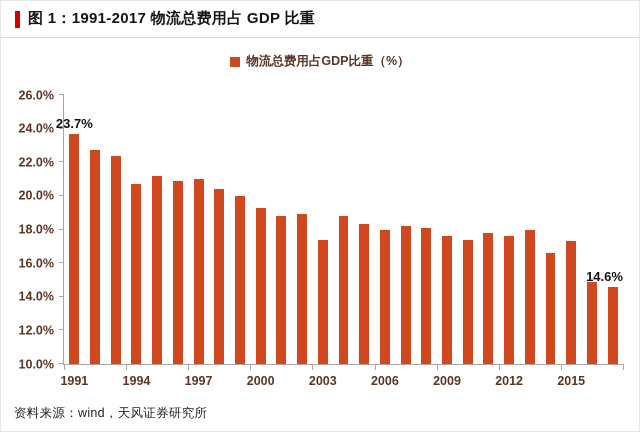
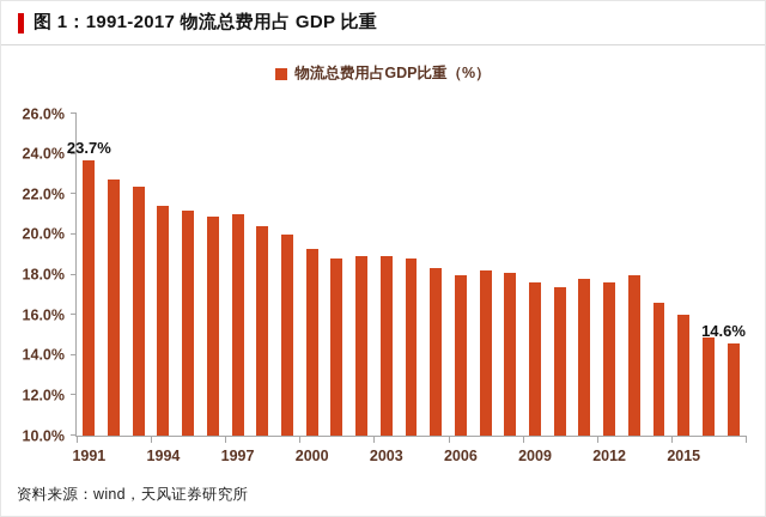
1994: 20.7% -> 21.4%
2003: 17.4% -> 18.9%
2015: 17.3% -> 16.0%
